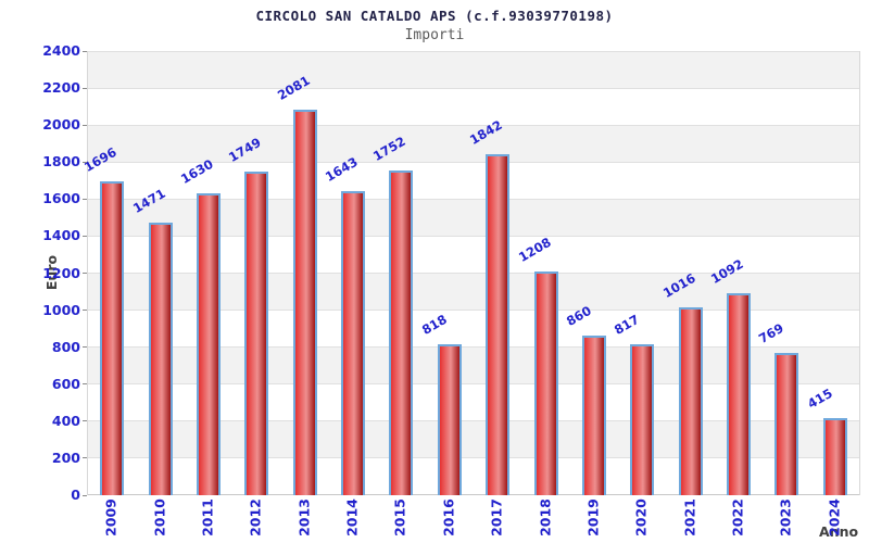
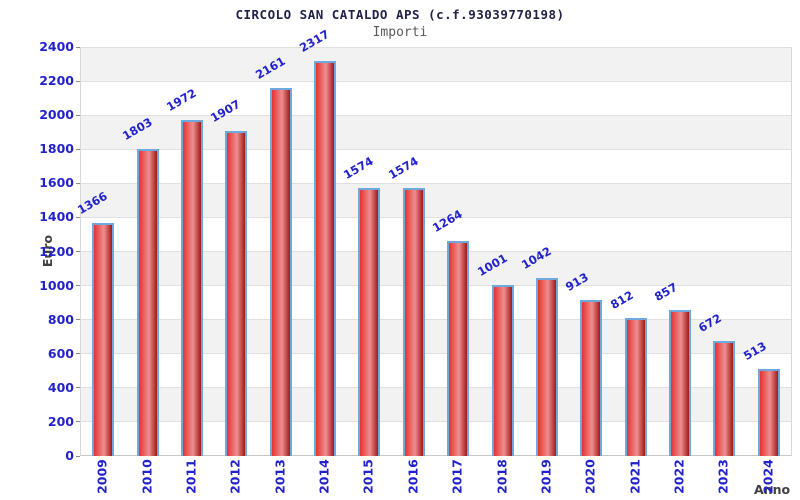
2009: 1696 -> 1366
2010: 1471 -> 1803
2011: 1630 -> 1972
2012: 1749 -> 1907
2013: 2081 -> 2161
2014: 1643 -> 2317
2015: 1752 -> 1574
2016: 818 -> 1574
2017: 1842 -> 1264
2018: 1208 -> 1001
2019: 860 -> 1042
2020: 817 -> 913
2021: 1016 -> 812
2022: 1092 -> 857
2023: 769 -> 672
2024: 415 -> 513
